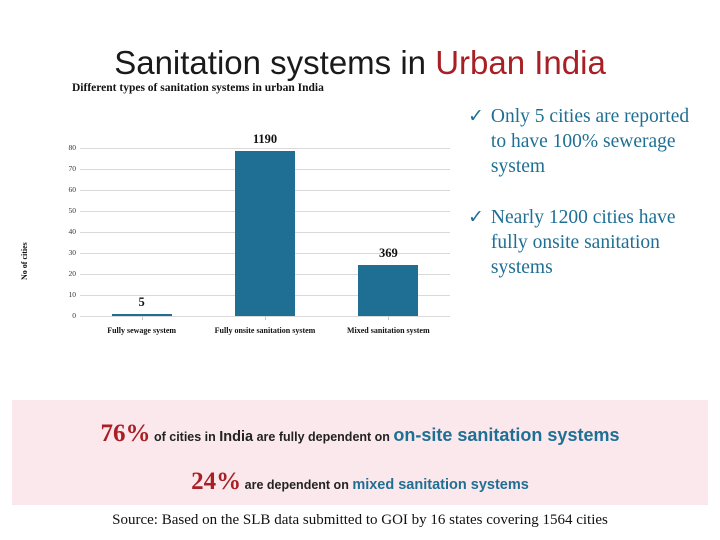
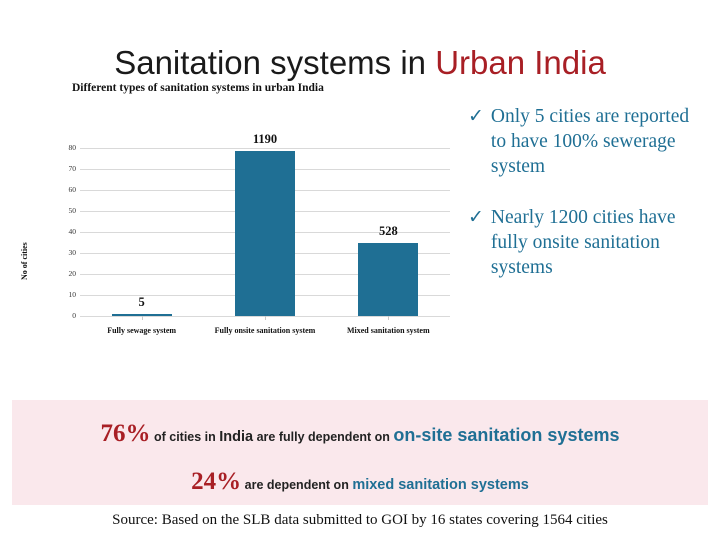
Mixed sanitation system: 369 -> 528
